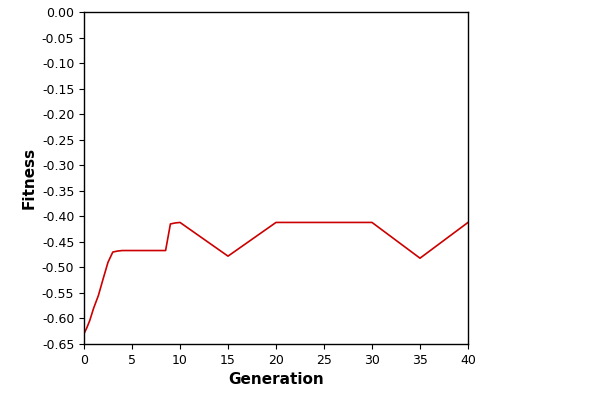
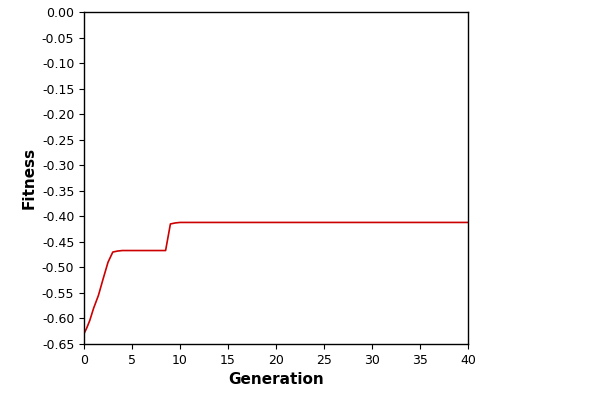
15: -0.478 -> -0.412
35: -0.482 -> -0.412
